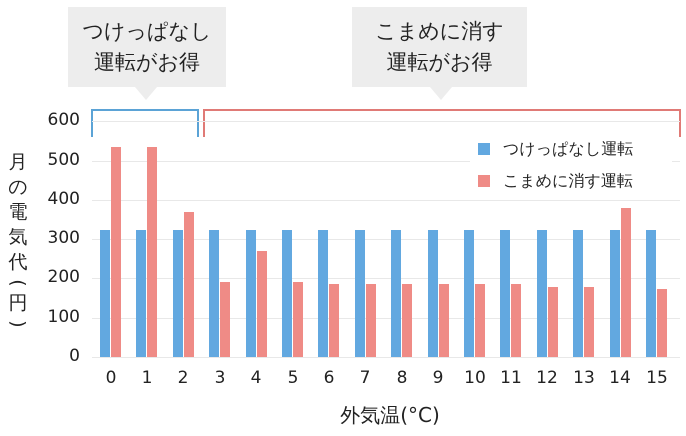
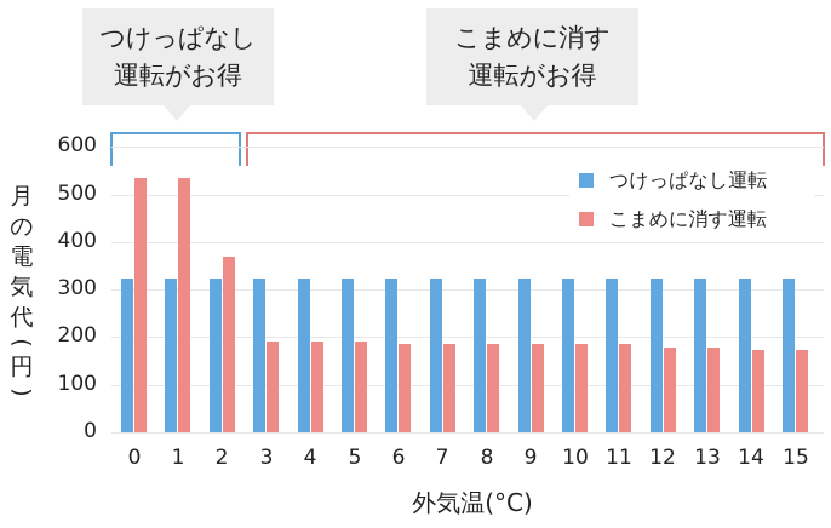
こまめに消す運転/4: 270 -> 190
こまめに消す運転/14: 380 -> 170
